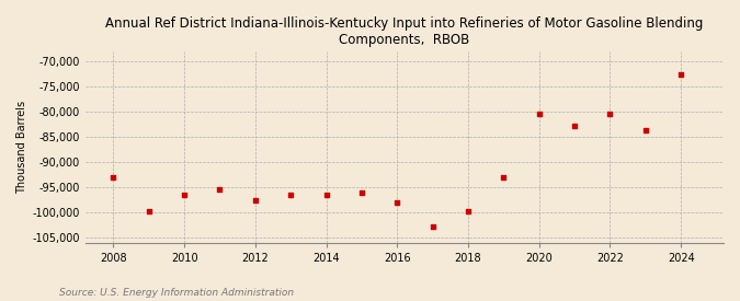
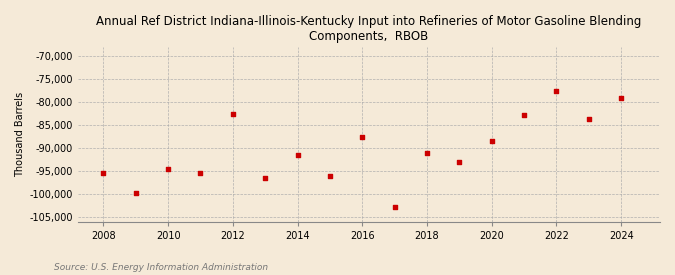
2008: -93,000 -> -95,500
2010: -96,500 -> -94,500
2012: -97,500 -> -82,500
2014: -96,500 -> -91,500
2016: -98,000 -> -87,500
2018: -99,800 -> -91,000
2020: -80,500 -> -88,500
2022: -80,300 -> -77,500
2024: -72,500 -> -79,000
